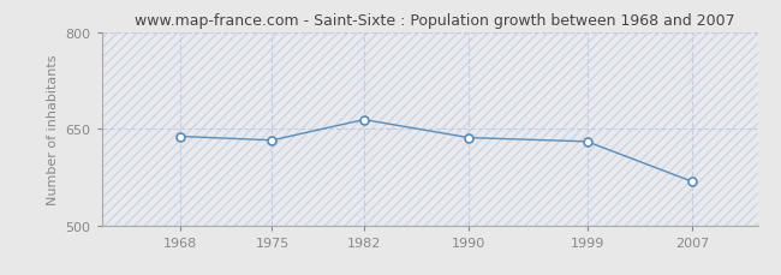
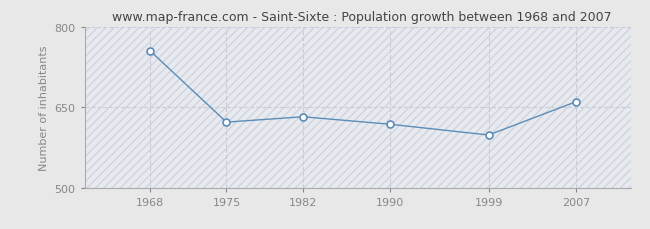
1968: 638 -> 755
1975: 632 -> 622
1982: 664 -> 632
1990: 636 -> 618
1999: 630 -> 598
2007: 568 -> 660
